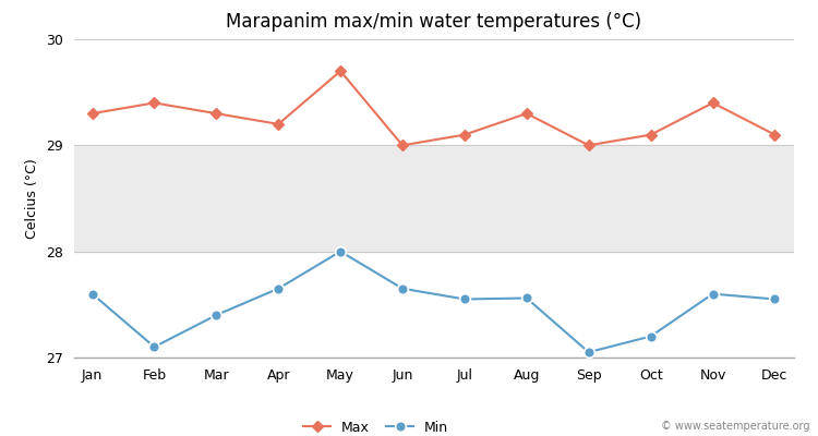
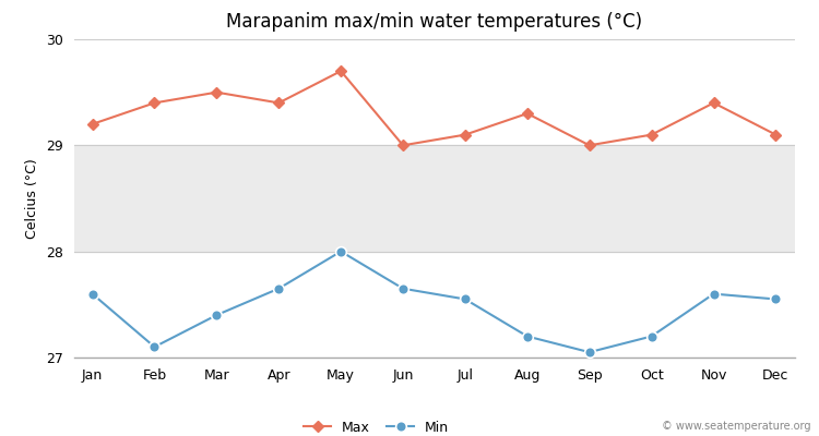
Max/Jan: 29.3 -> 29.2
Max/Mar: 29.3 -> 29.5
Max/Apr: 29.2 -> 29.4
Min/Aug: 27.56 -> 27.20
